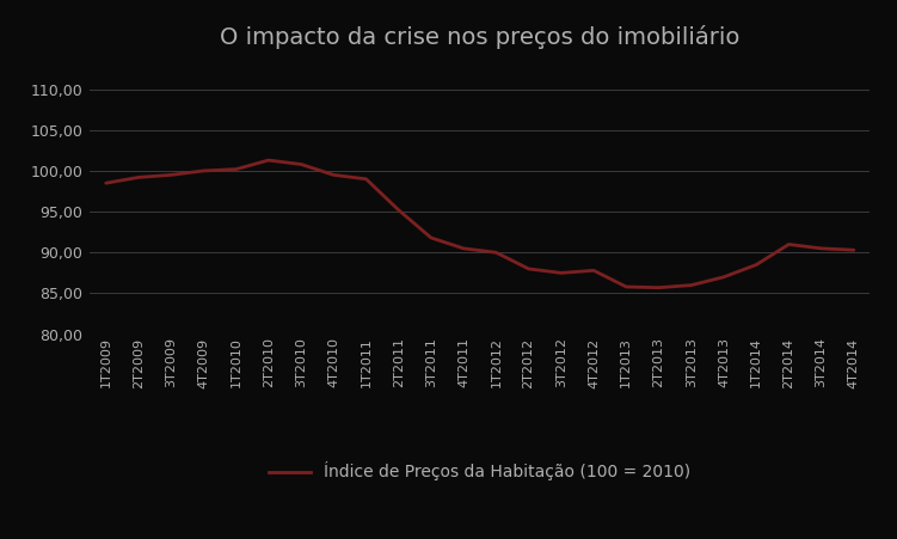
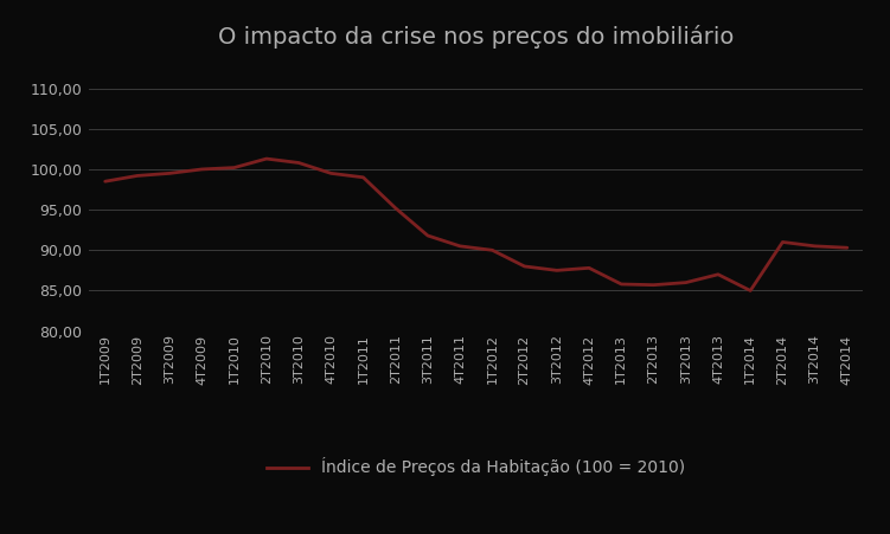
1T2014: 88,5 -> 85,0
